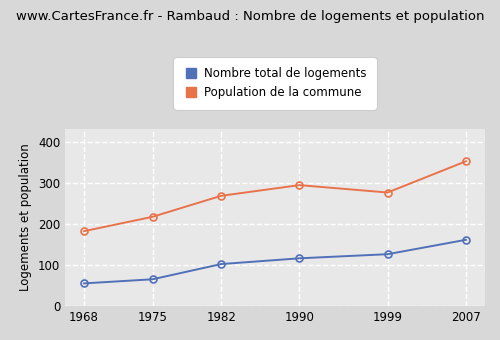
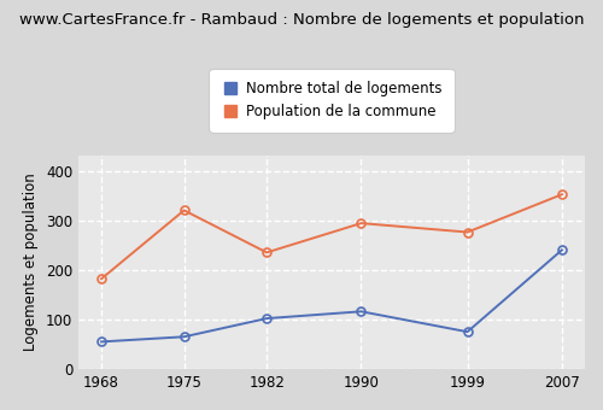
Population de la commune/1975: 217 -> 320
Population de la commune/1982: 268 -> 235
Nombre total de logements/1999: 126 -> 75
Nombre total de logements/2007: 161 -> 240
